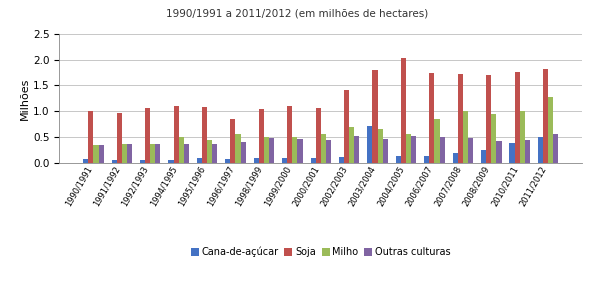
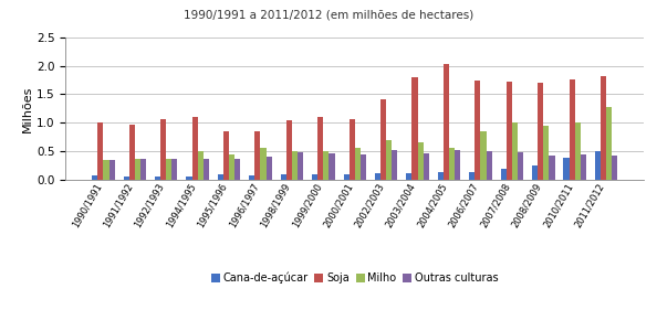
Soja/1995/1996: 1.08 -> 0.85
Cana-de-açúcar/2003/2004: 0.72 -> 0.12
Outras culturas/2011/2012: 0.56 -> 0.43
